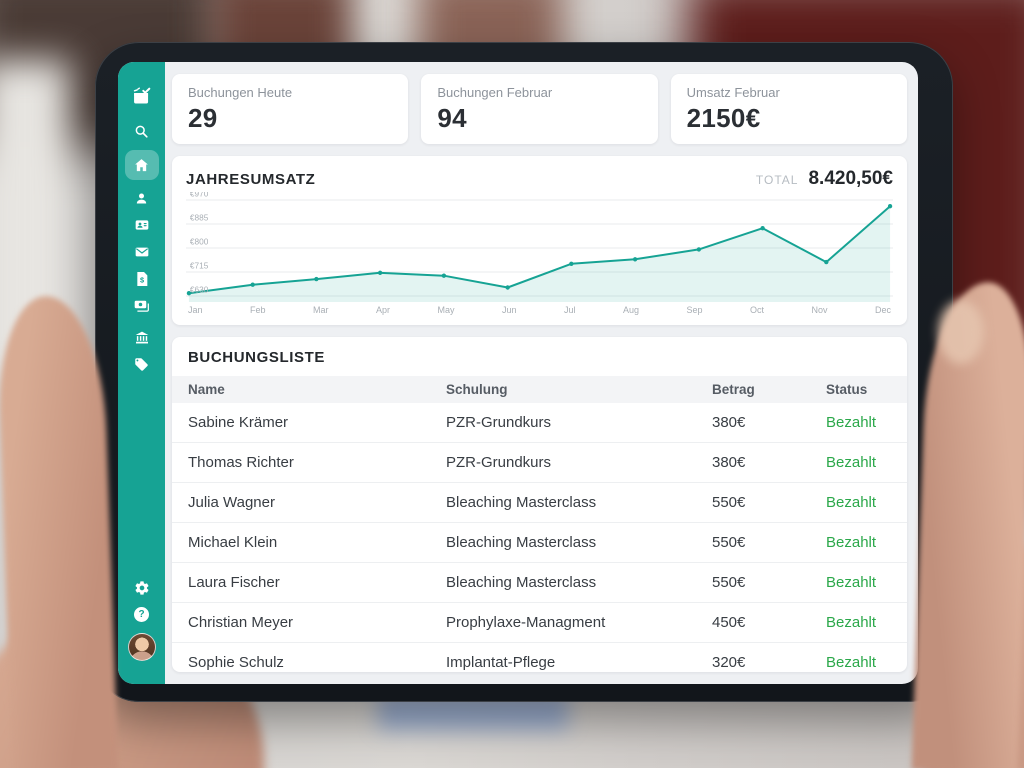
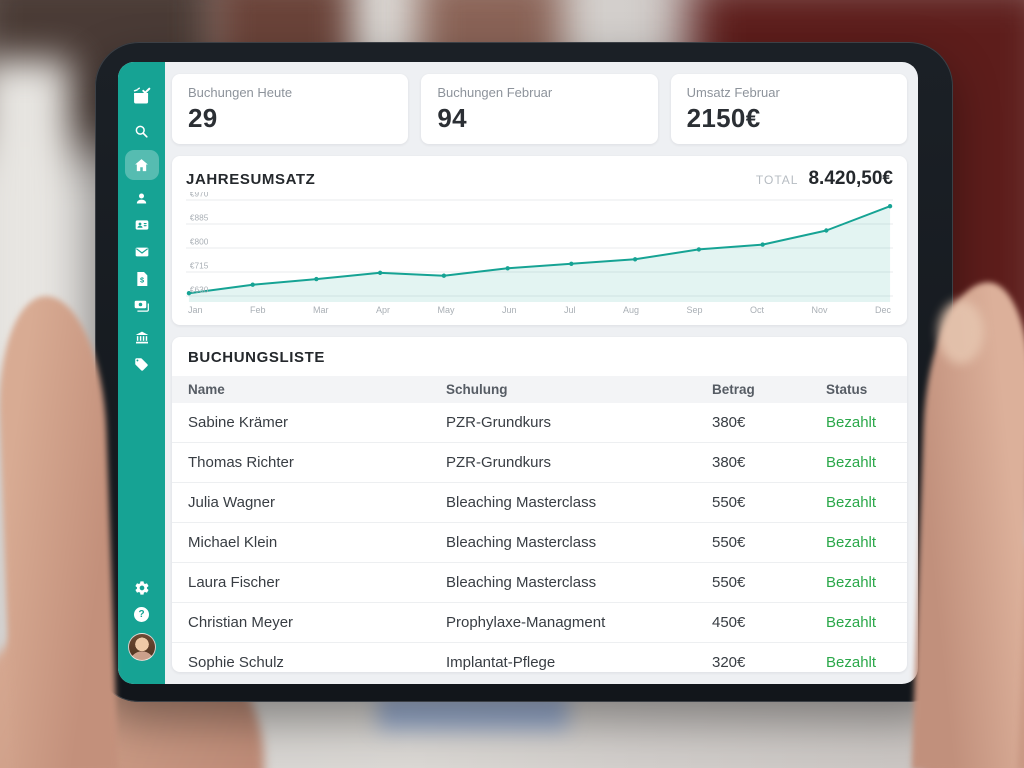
Jun: €660 -> €730
Oct: €870 -> €810
Nov: €750 -> €860
